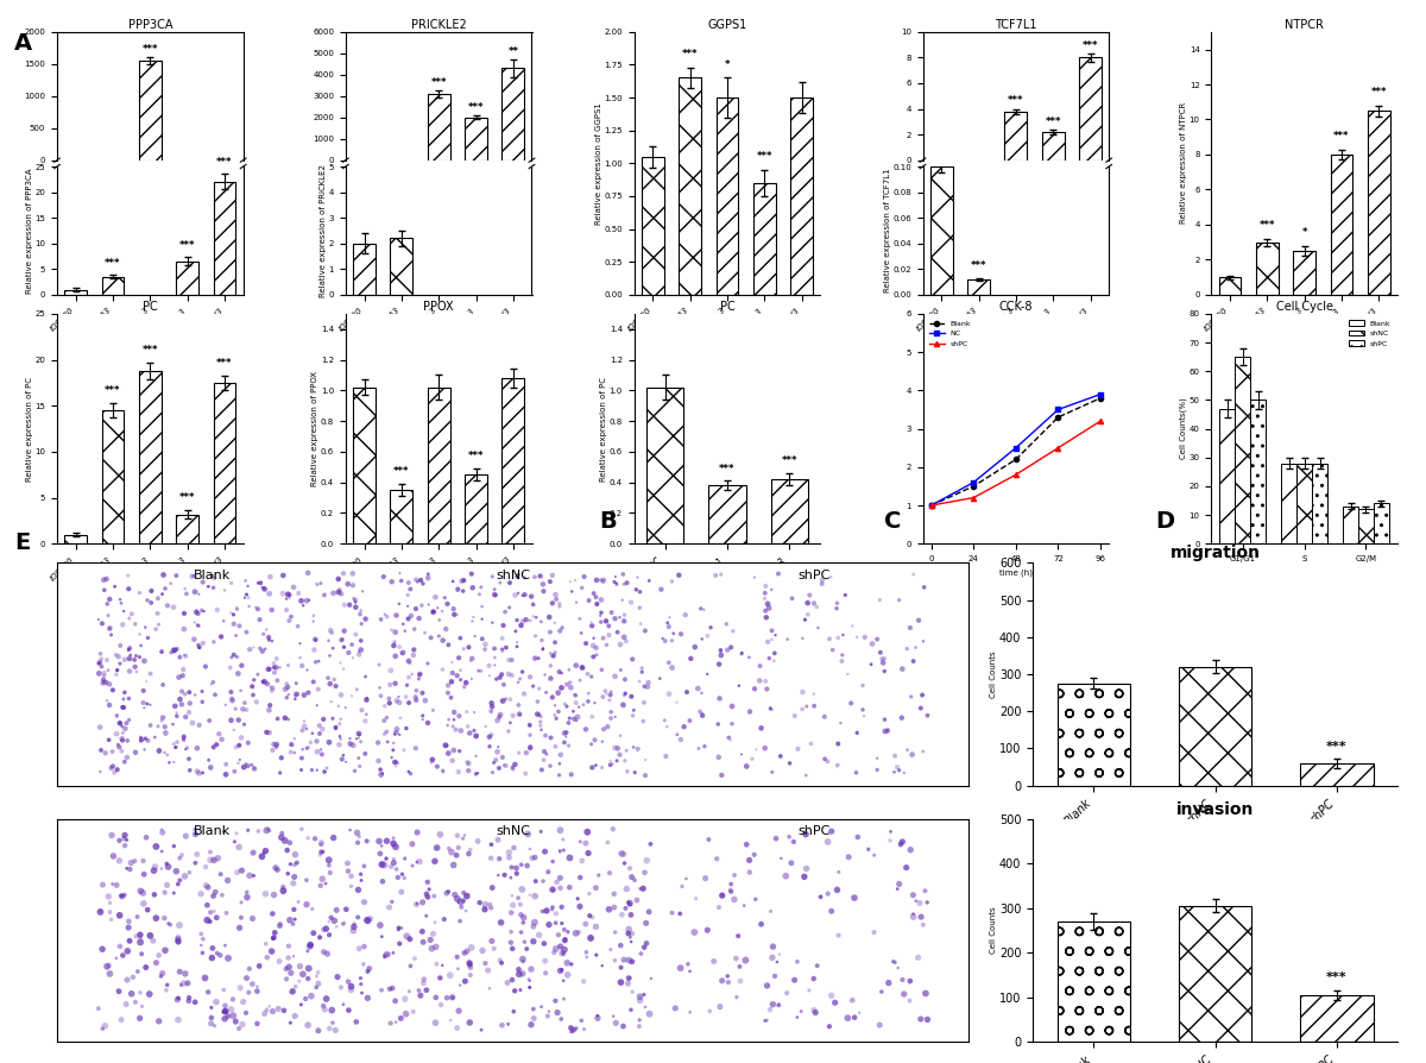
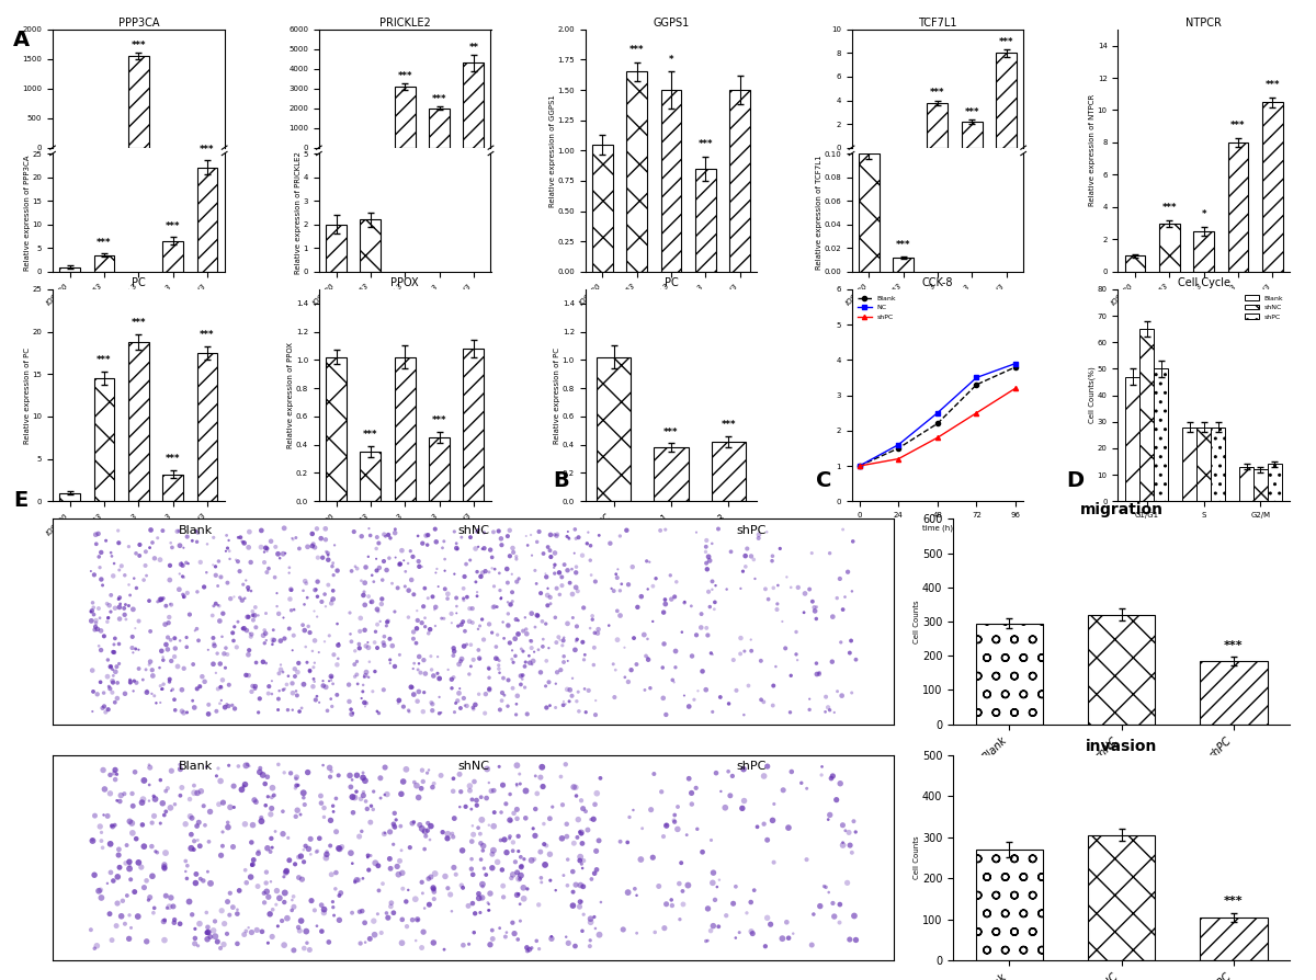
migration/Blank: 275 -> 295
migration/shPC: 60 -> 185
